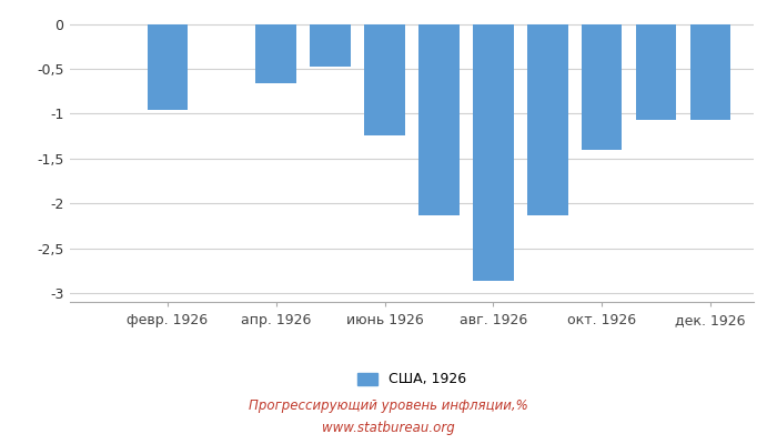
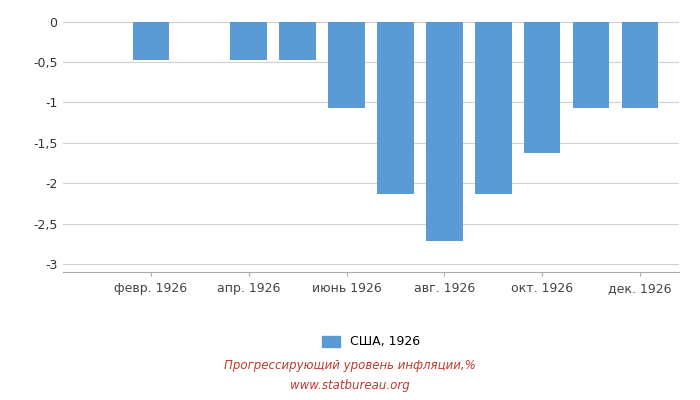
февр. 1926: -0,96 -> -0,47
апр. 1926: -0,66 -> -0,47
июнь 1926: -1,24 -> -1,07
авг. 1926: -2,86 -> -2,72
окт. 1926: -1,40 -> -1,63
